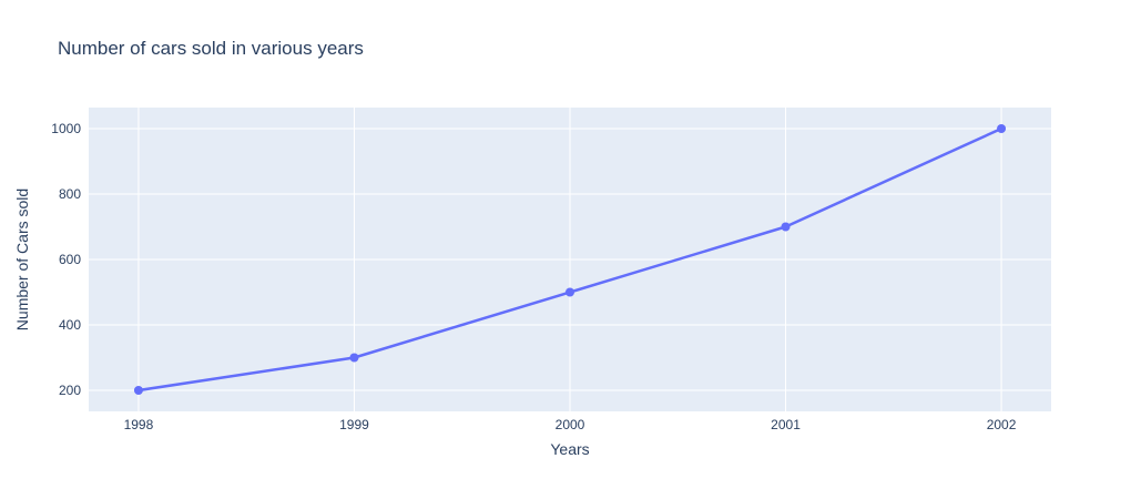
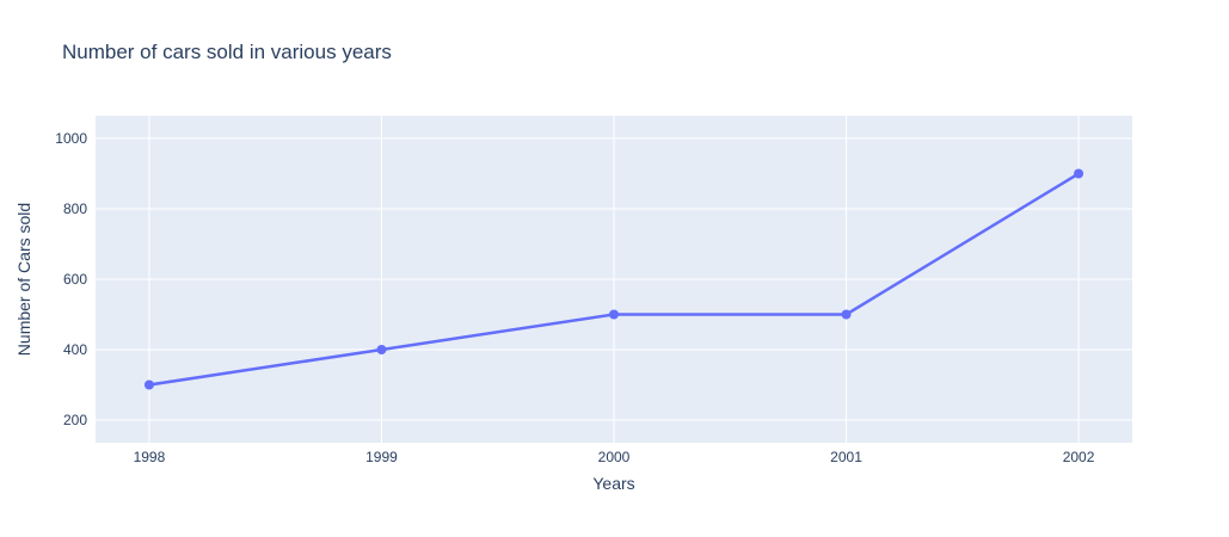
1998: 200 -> 300
1999: 300 -> 400
2001: 700 -> 500
2002: 1000 -> 900
